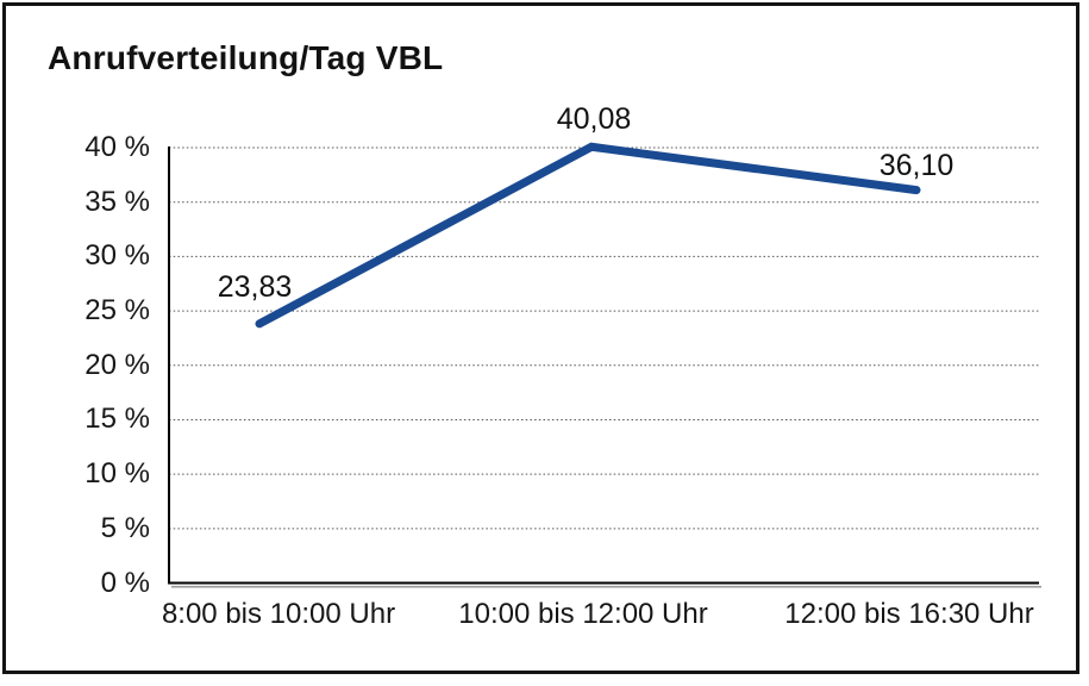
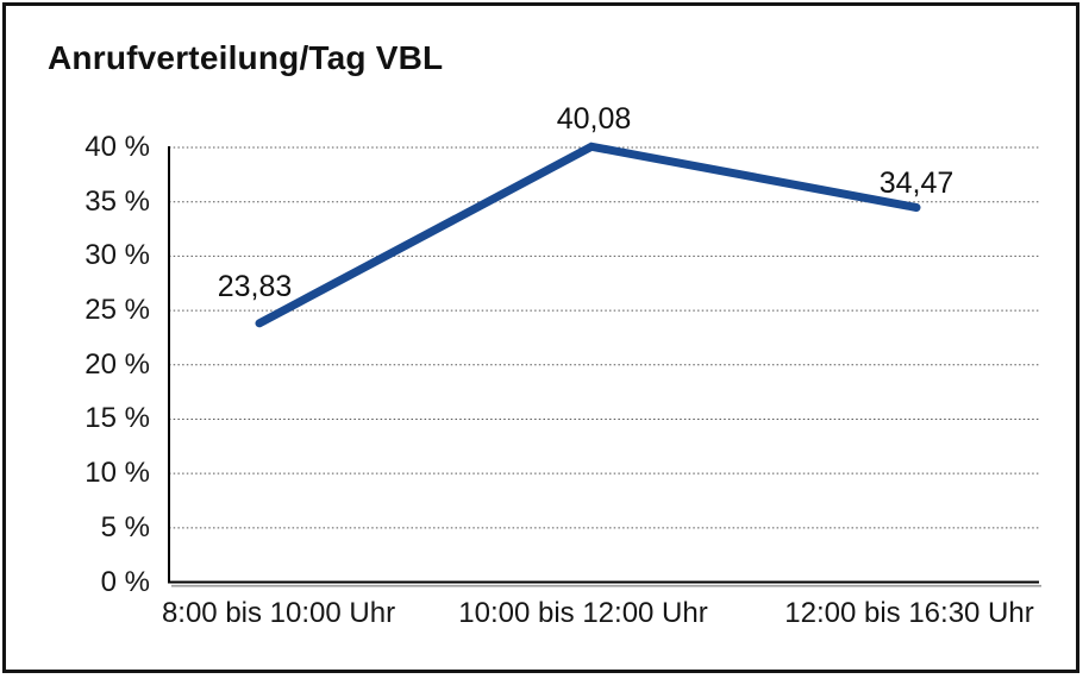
12:00 bis 16:30 Uhr: 36,10 -> 34,47
